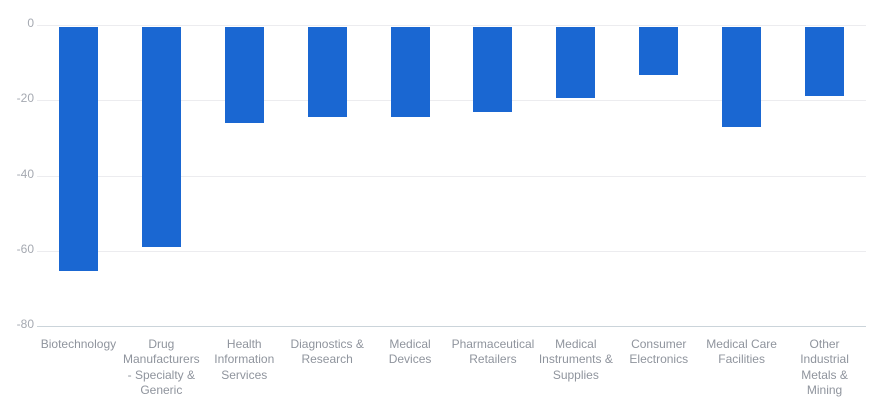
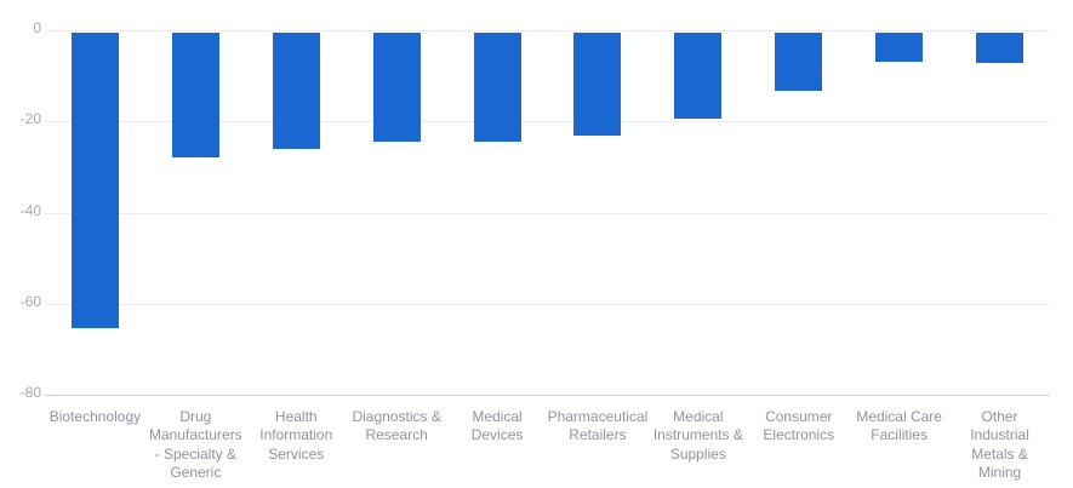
Drug Manufacturers - Specialty & Generic: -59 -> -28
Medical Care Facilities: -27 -> -7
Other Industrial Metals & Mining: -19 -> -7
